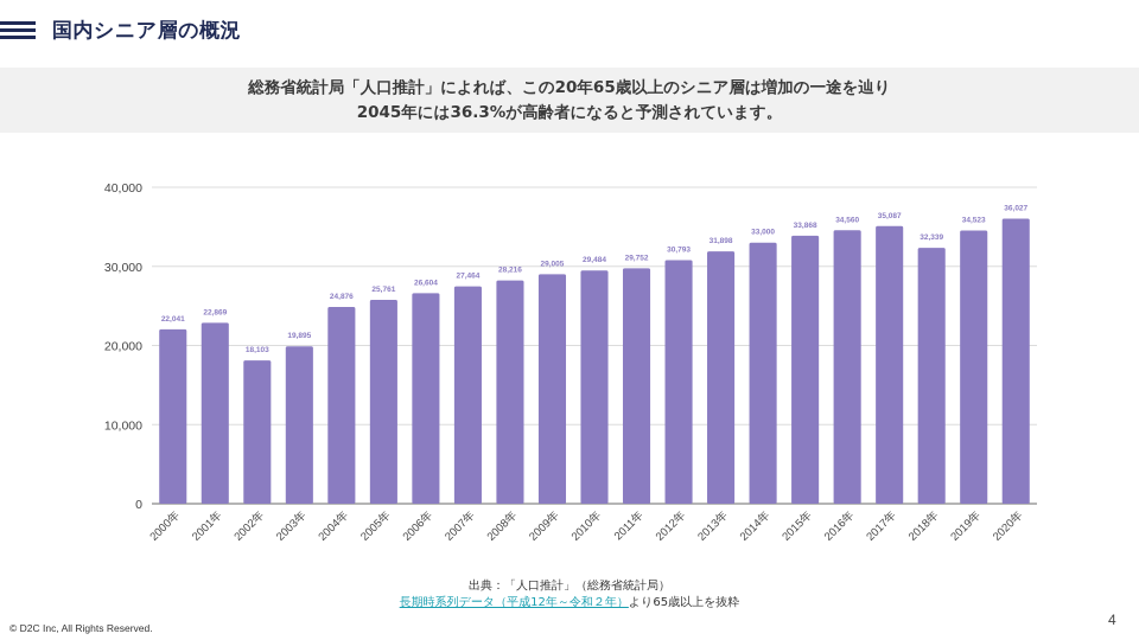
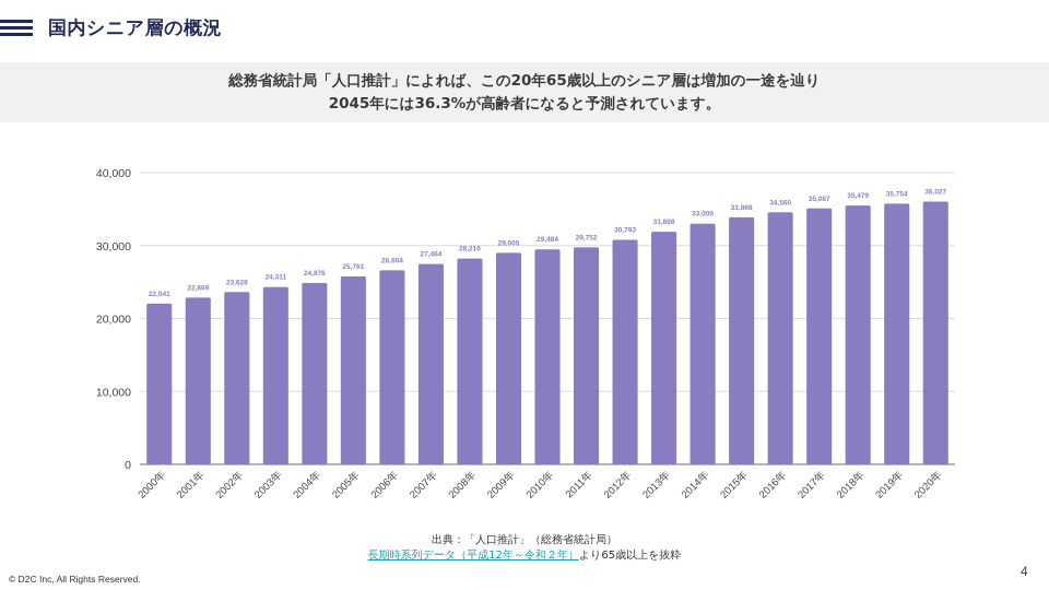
2002年: 18,103 -> 23,628
2003年: 19,895 -> 24,311
2018年: 32,339 -> 35,479
2019年: 34,523 -> 35,754
